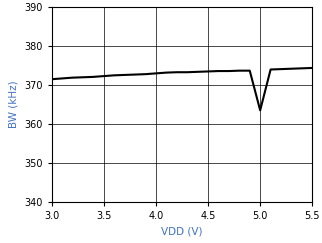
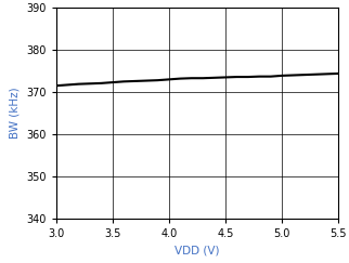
5.0: 363.5 -> 373.9
